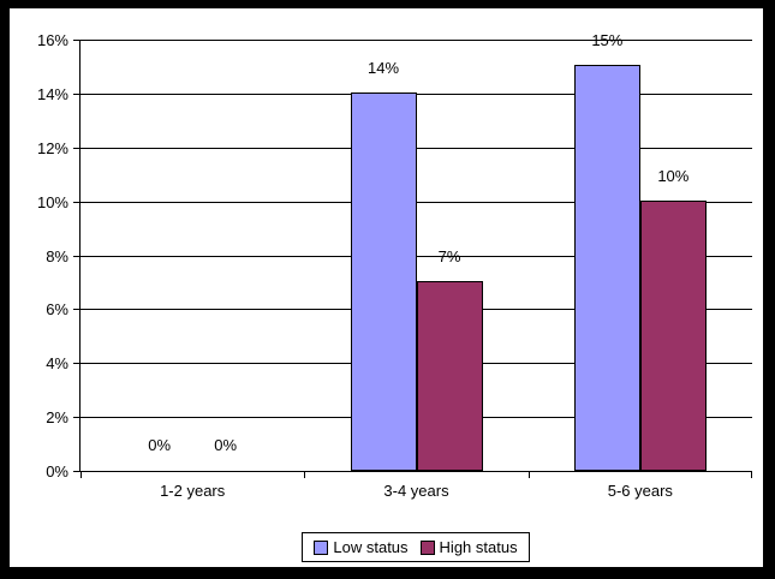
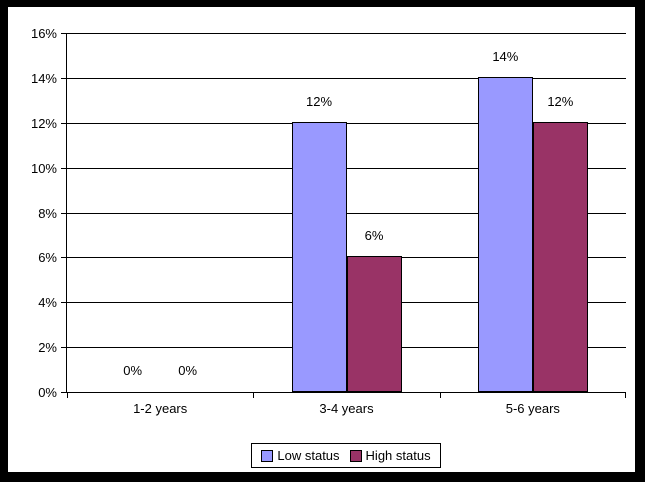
Low status/3-4 years: 14% -> 12%
High status/3-4 years: 7% -> 6%
Low status/5-6 years: 15% -> 14%
High status/5-6 years: 10% -> 12%
